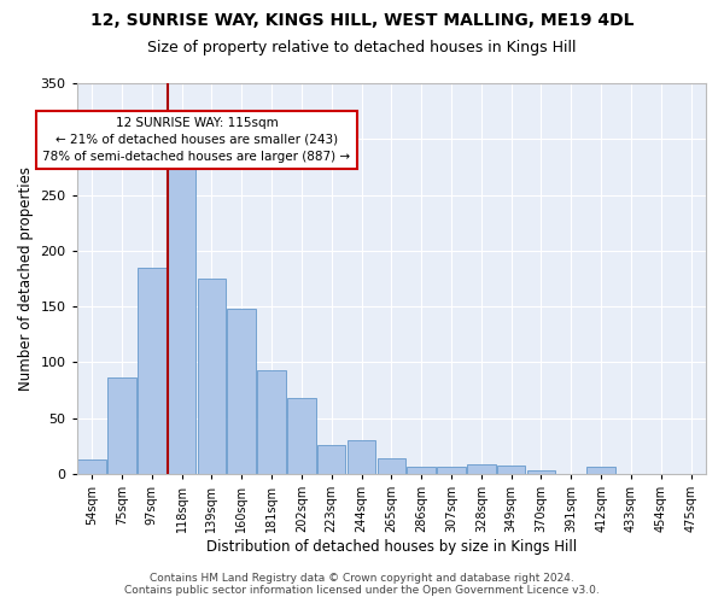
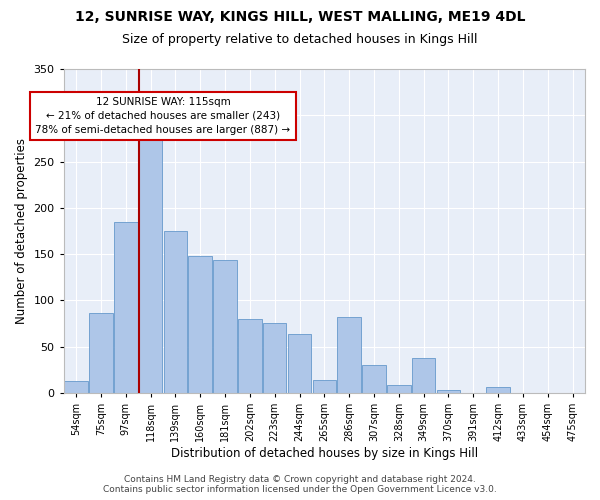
181sqm: 93 -> 144
202sqm: 68 -> 80
223sqm: 26 -> 76
244sqm: 30 -> 64
286sqm: 6 -> 82
307sqm: 7 -> 30
349sqm: 8 -> 38
